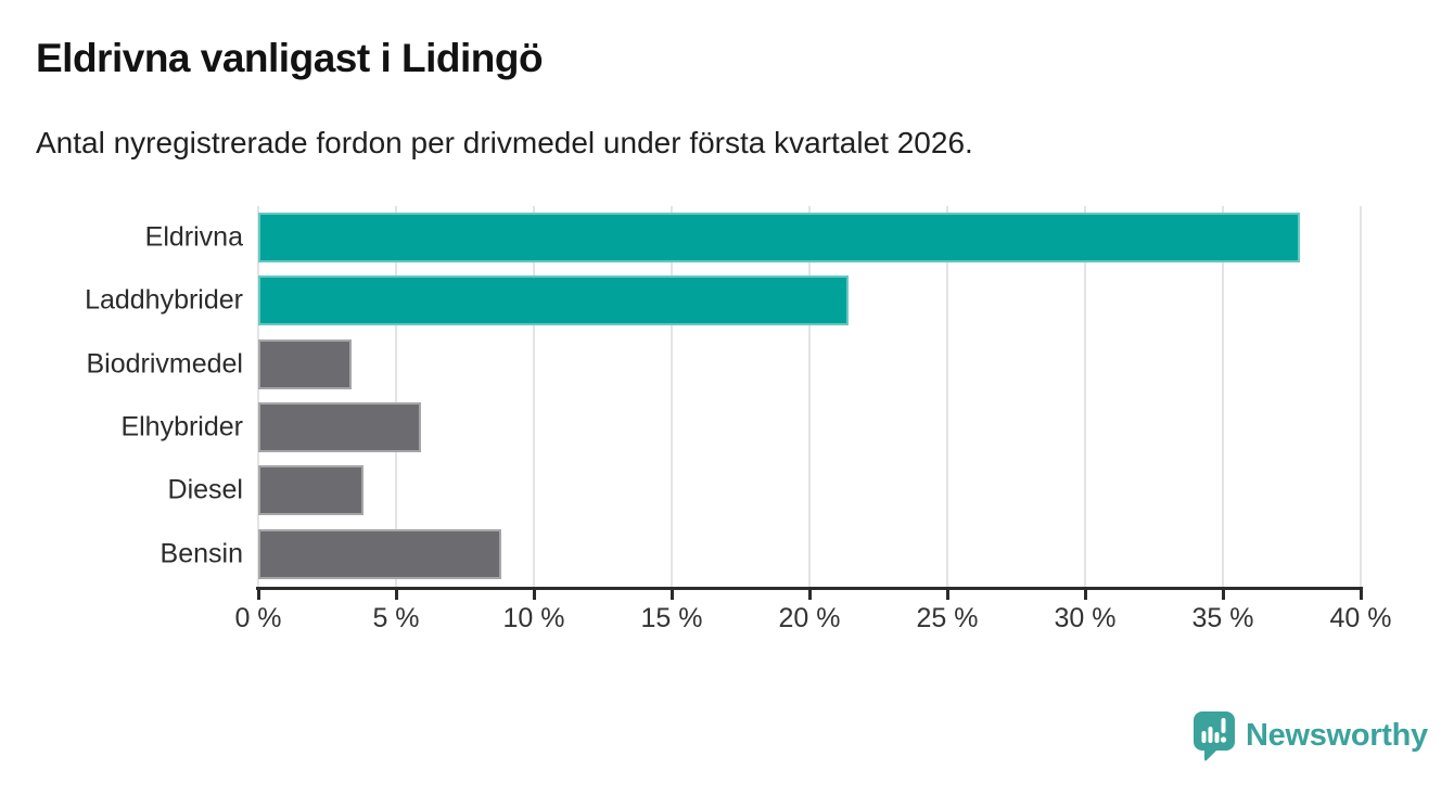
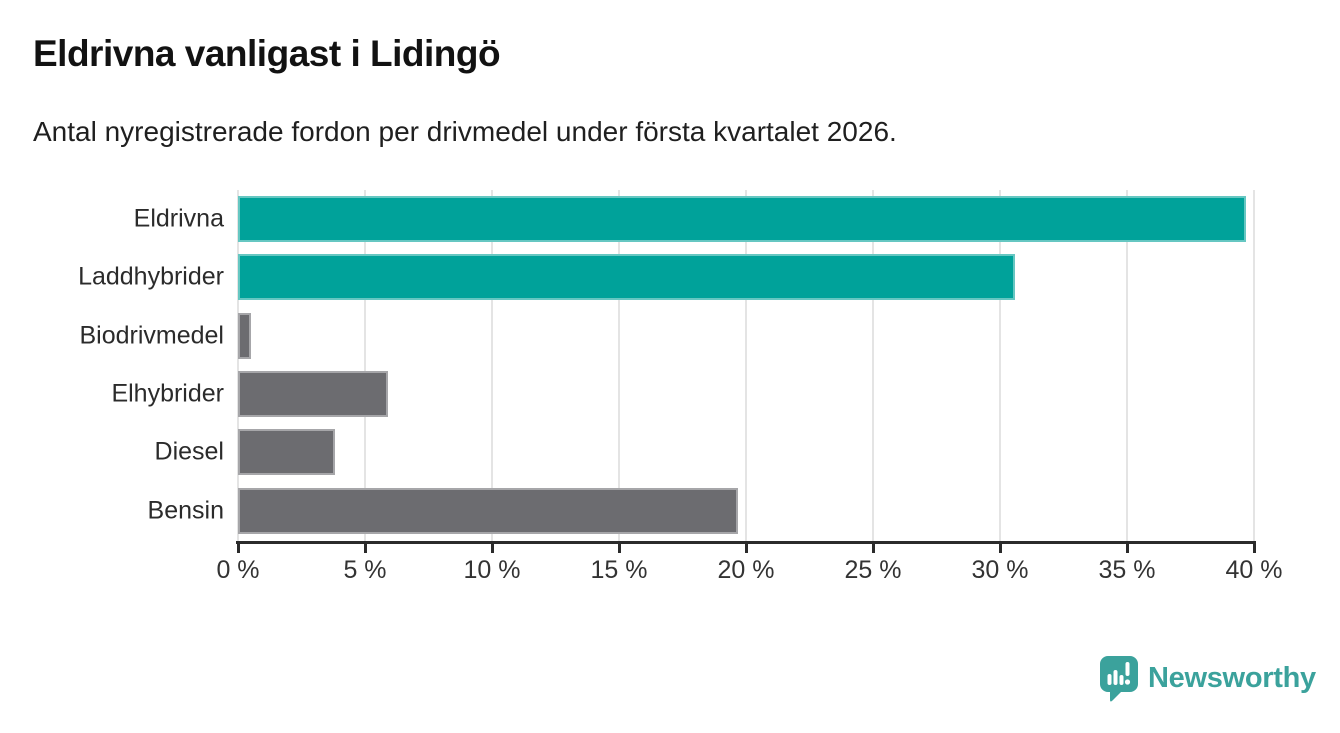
Eldrivna: 37.8% -> 39.7%
Laddhybrider: 21.4% -> 30.6%
Biodrivmedel: 3.4% -> 0.5%
Bensin: 8.8% -> 19.7%
